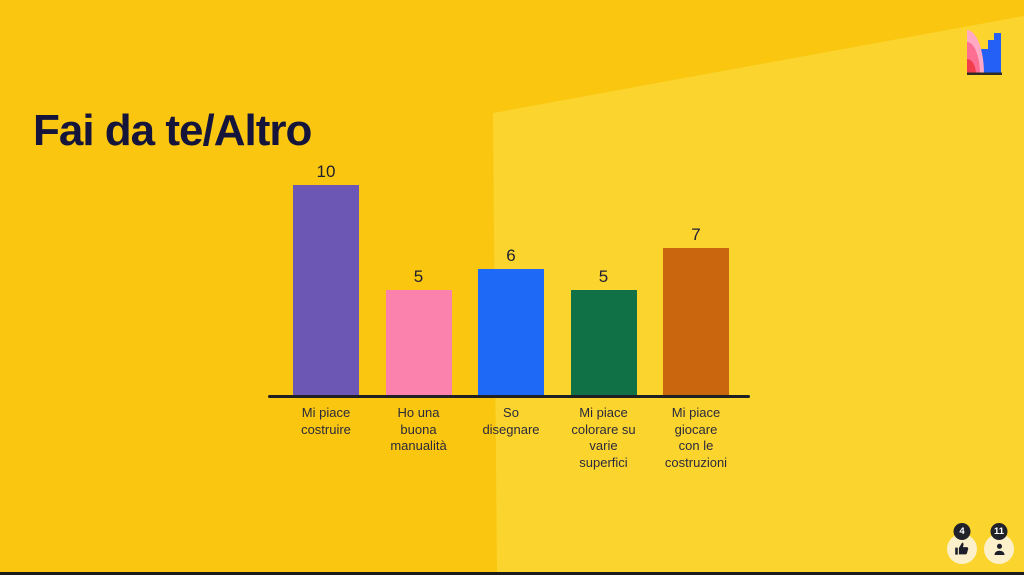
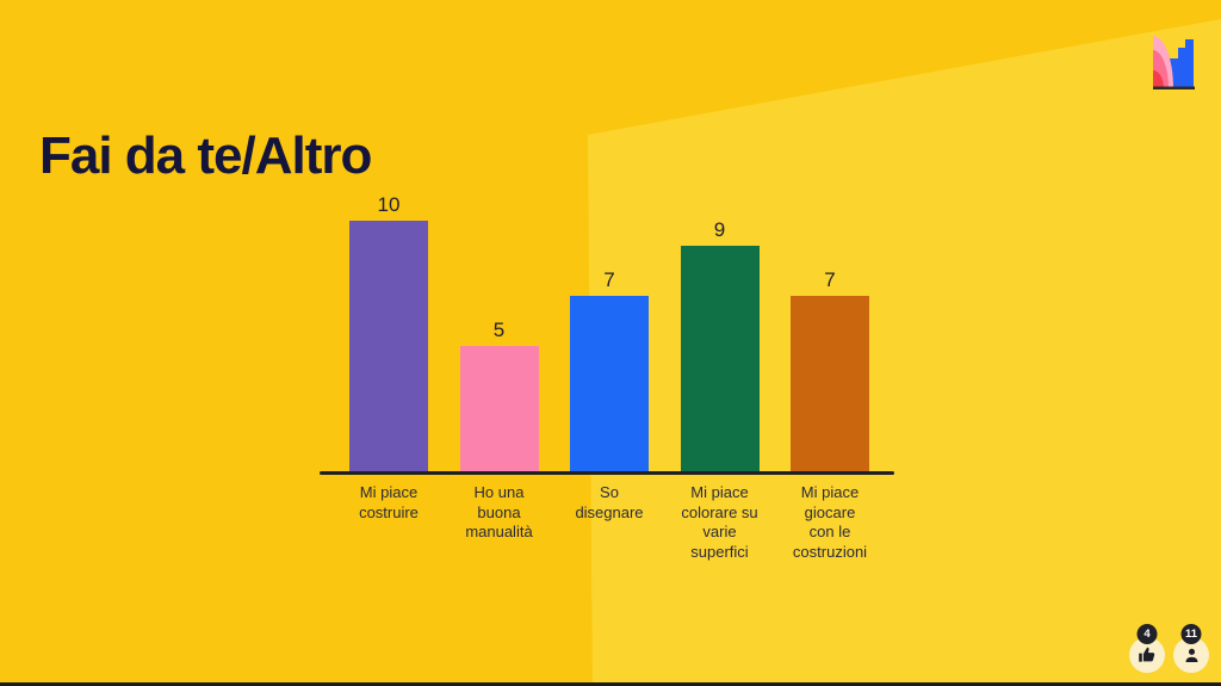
So disegnare: 6 -> 7
Mi piace colorare su varie superfici: 5 -> 9
